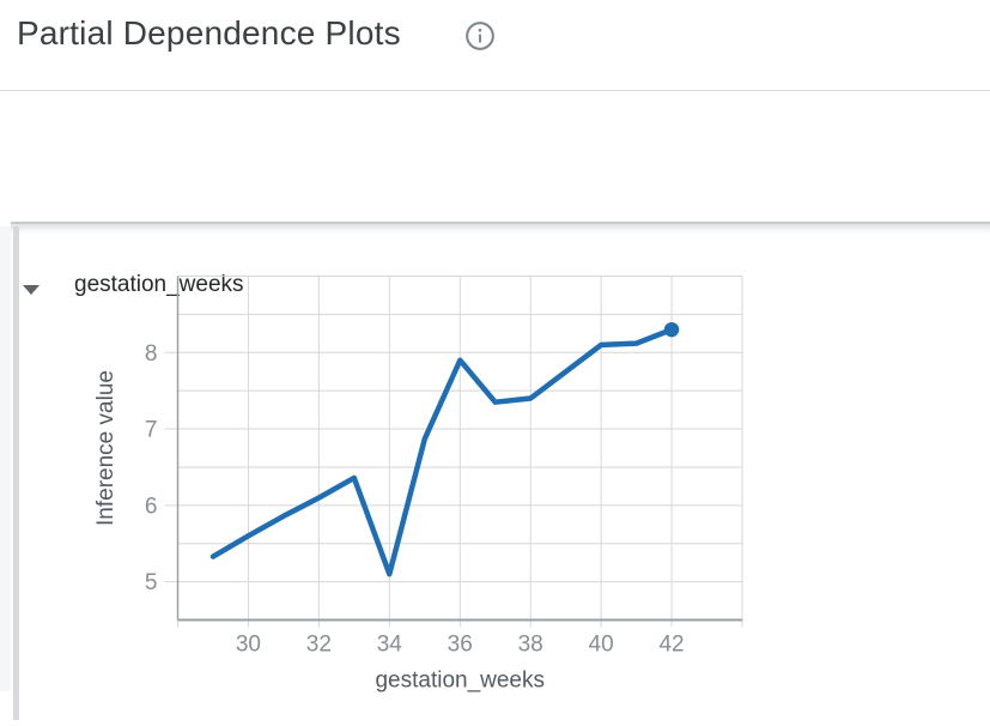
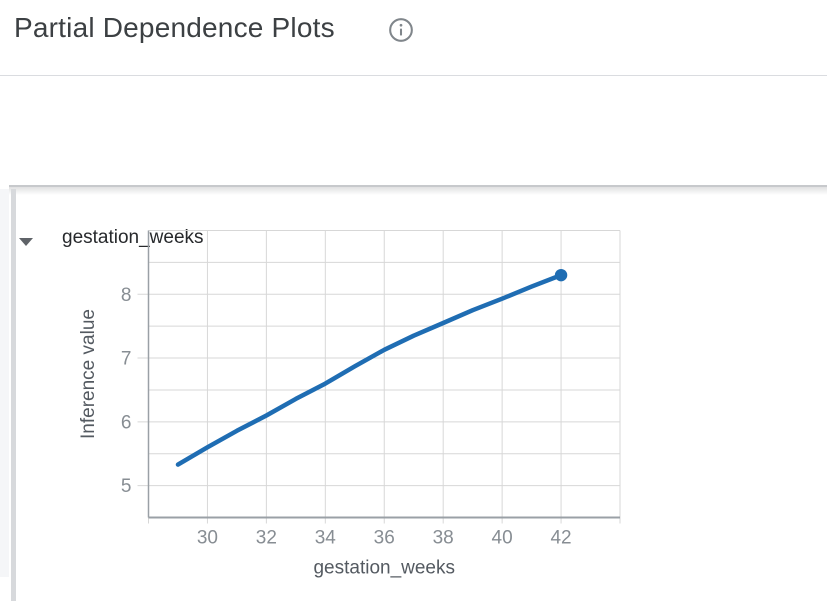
34: 5.1 -> 6.6
36: 7.9 -> 7.1
38: 7.4 -> 7.5
40: 8.1 -> 7.9
